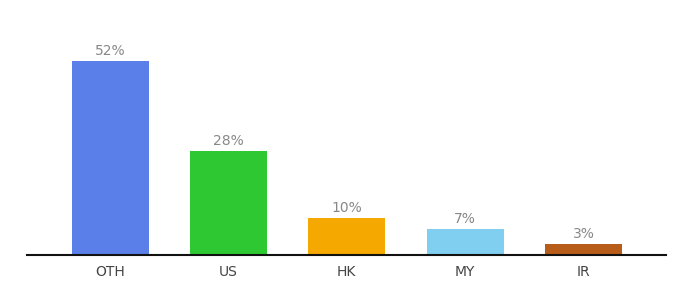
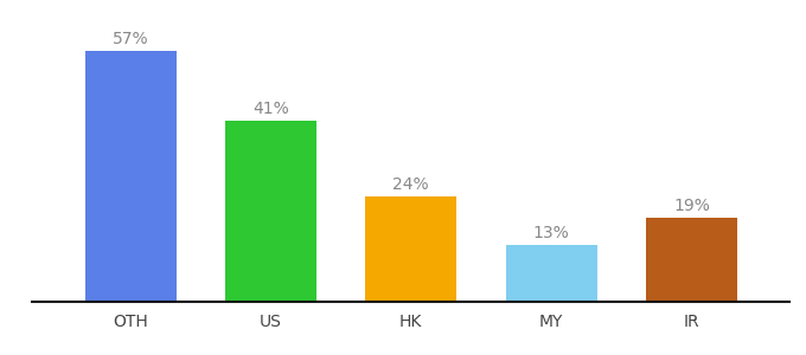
OTH: 52% -> 57%
US: 28% -> 41%
HK: 10% -> 24%
MY: 7% -> 13%
IR: 3% -> 19%
